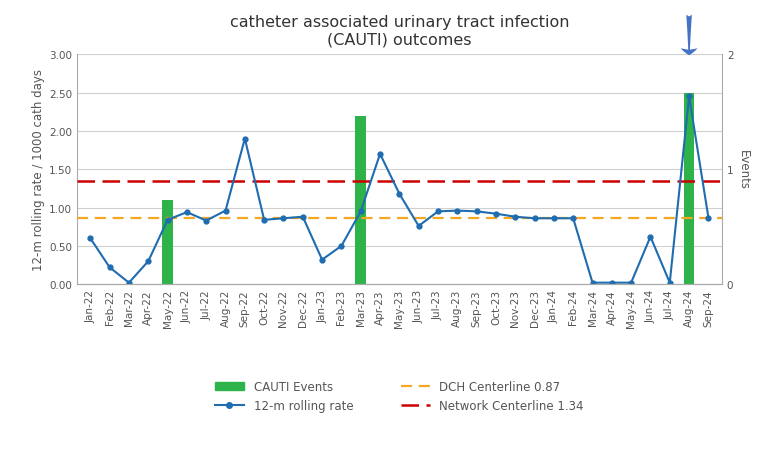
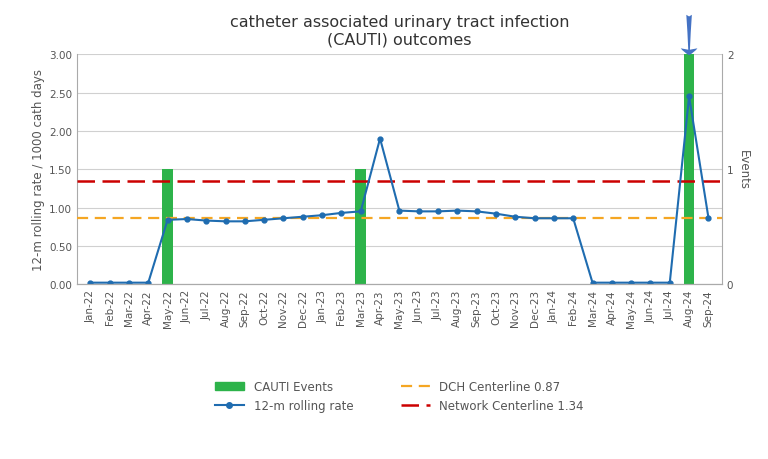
12-m rolling rate/Jan-22: 0.60 -> 0.02
12-m rolling rate/Feb-22: 0.22 -> 0.02
12-m rolling rate/Apr-22: 0.30 -> 0.02
CAUTI Events/May-22: 1.1 -> 1.5
12-m rolling rate/Jun-22: 0.94 -> 0.85
12-m rolling rate/Aug-22: 0.96 -> 0.82
12-m rolling rate/Sep-22: 1.90 -> 0.82
12-m rolling rate/Jan-23: 0.32 -> 0.90
12-m rolling rate/Feb-23: 0.50 -> 0.93
CAUTI Events/Mar-23: 2.2 -> 1.5
12-m rolling rate/Apr-23: 1.70 -> 1.90
12-m rolling rate/May-23: 1.18 -> 0.96
12-m rolling rate/Jun-23: 0.76 -> 0.95
12-m rolling rate/Jun-24: 0.62 -> 0.02
CAUTI Events/Aug-24: 2.5 -> 3.0
